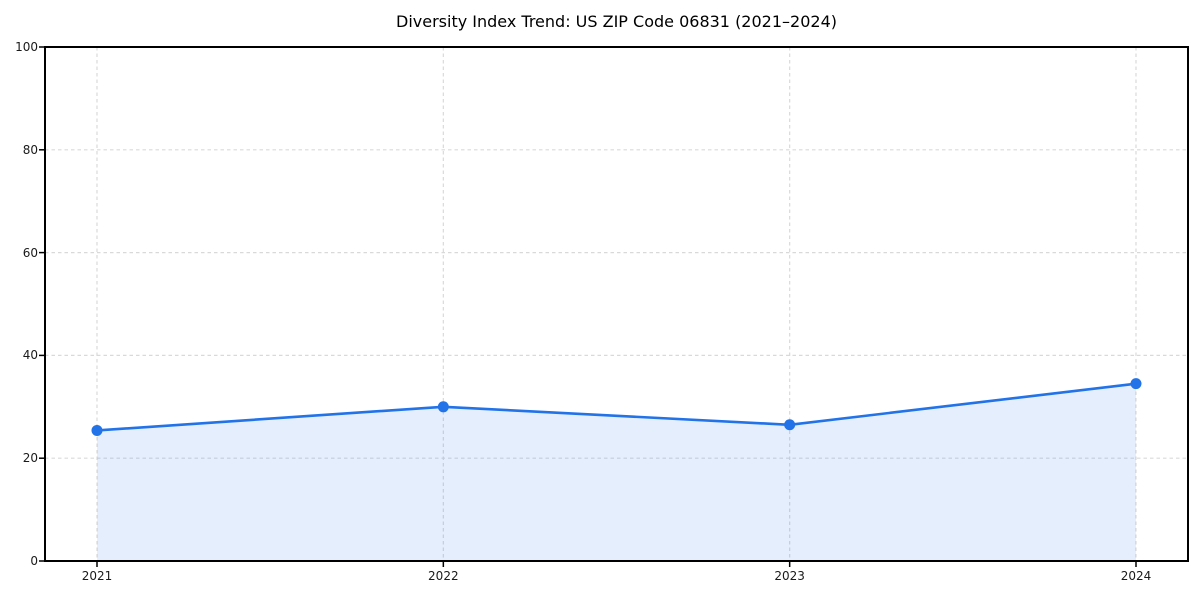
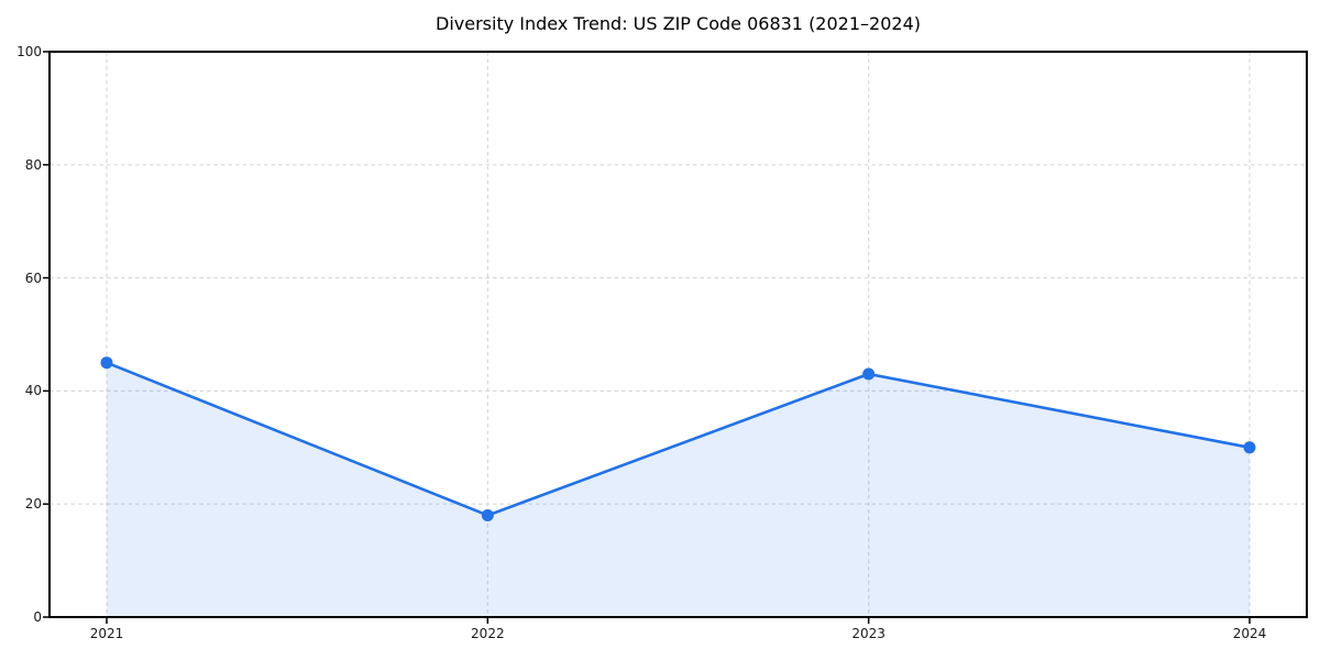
2021: 25 -> 45
2022: 30 -> 18
2023: 26 -> 43
2024: 34 -> 30
